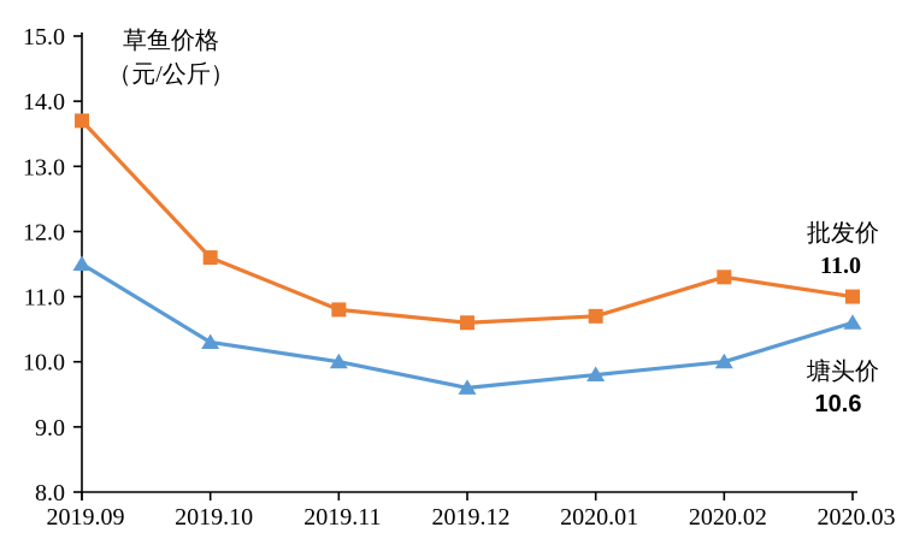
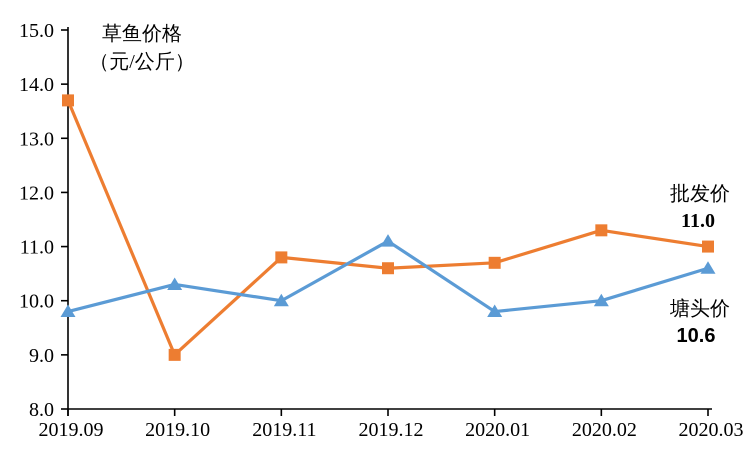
塘头价/2019.09: 11.5 -> 9.8
批发价/2019.10: 11.6 -> 9.0
塘头价/2019.12: 9.6 -> 11.1
